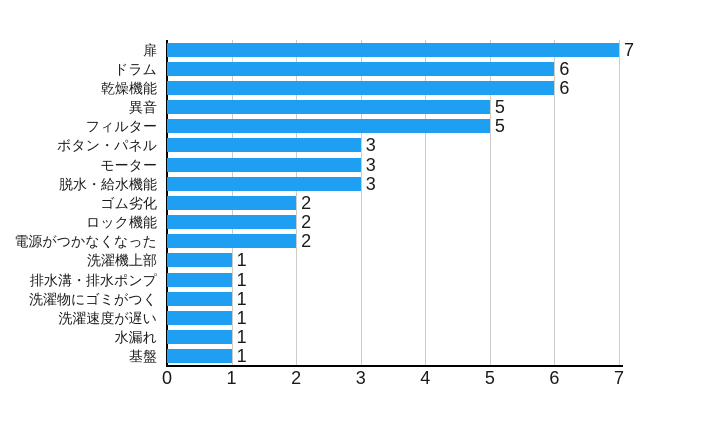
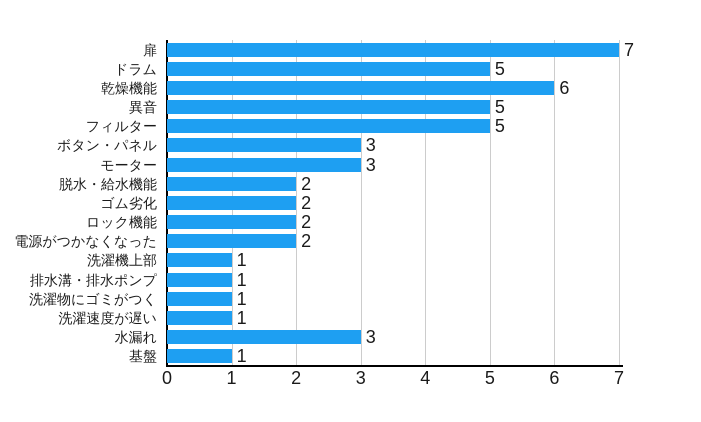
ドラム: 6 -> 5
脱水・給水機能: 3 -> 2
水漏れ: 1 -> 3
